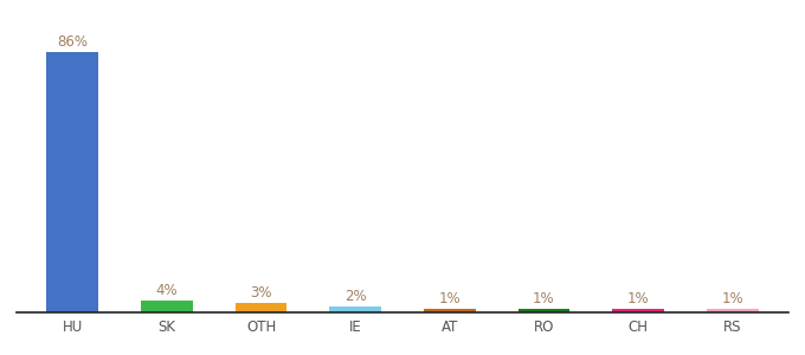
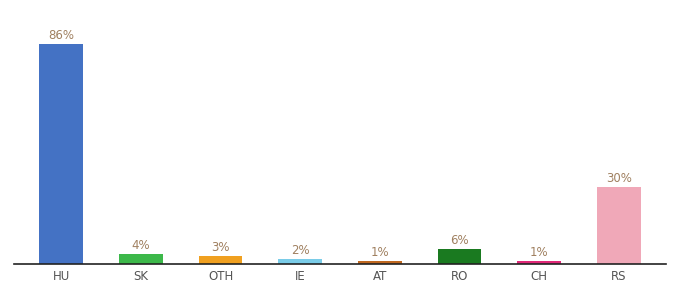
RO: 1% -> 6%
RS: 1% -> 30%
